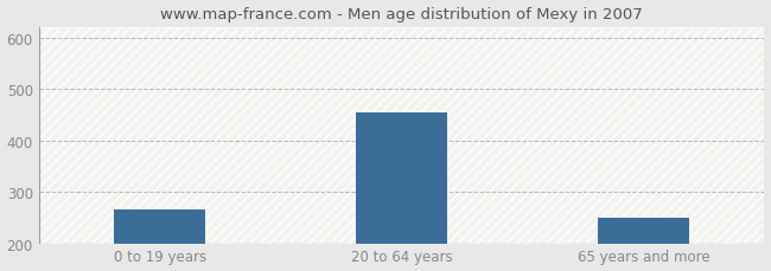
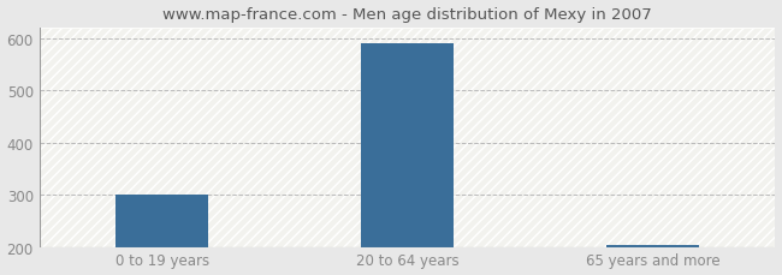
0 to 19 years: 265 -> 300
20 to 64 years: 455 -> 590
65 years and more: 250 -> 204
